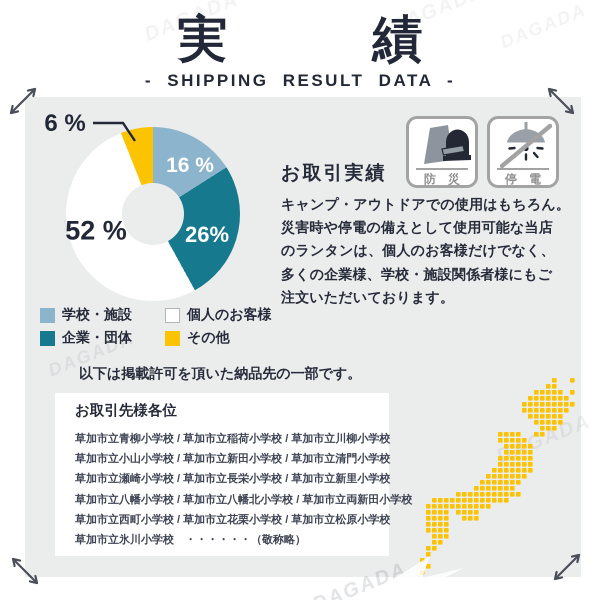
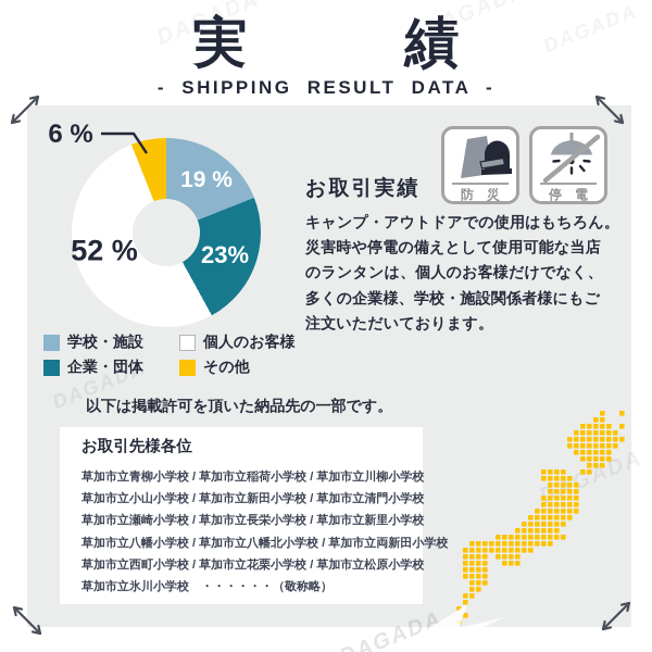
学校・施設: 16 -> 19
企業・団体: 26% -> 23%
